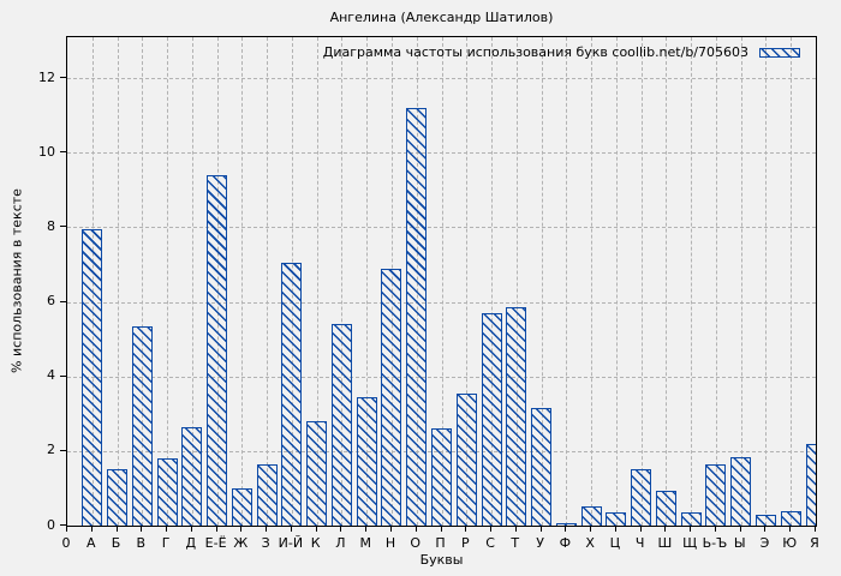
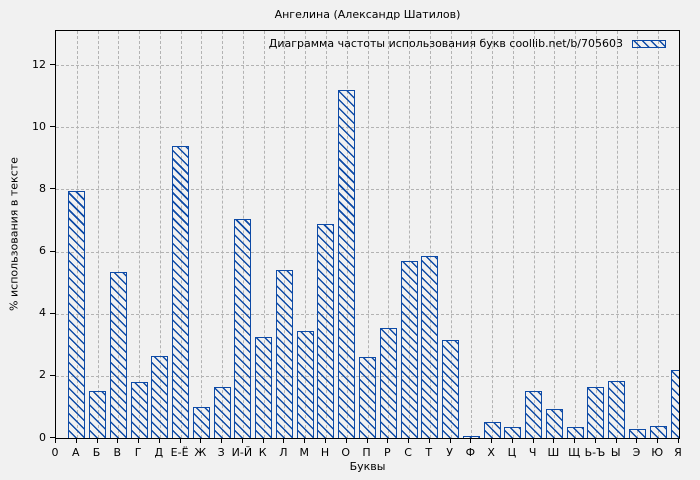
К: 2.8 -> 3.2
